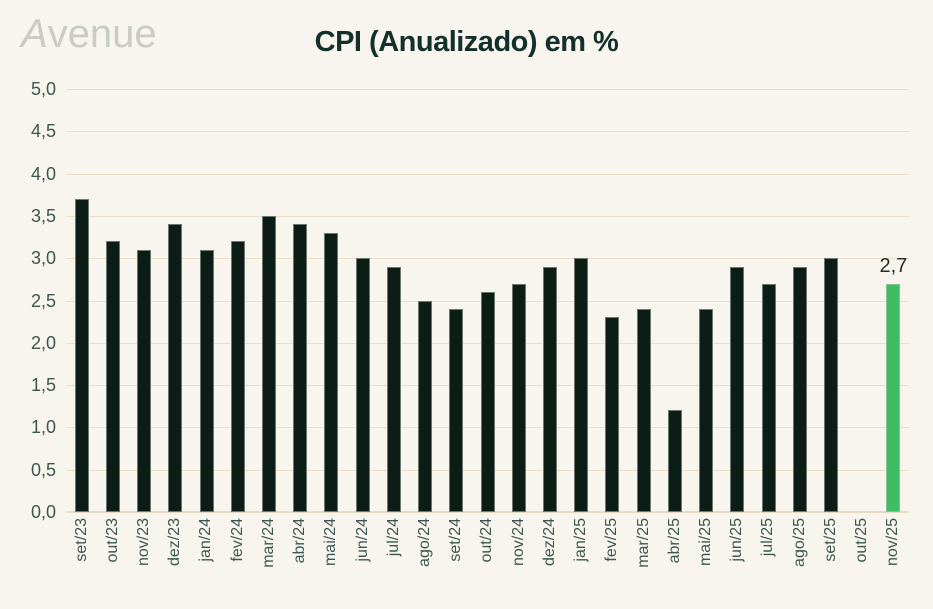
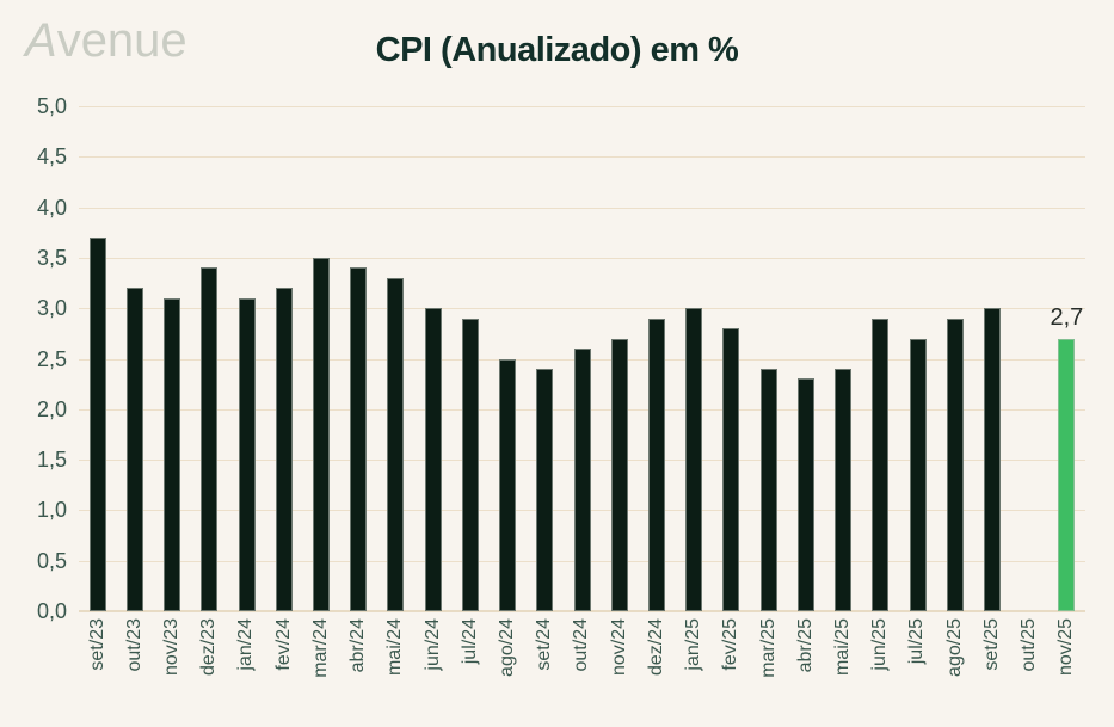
fev/25: 2,3 -> 2,8
abr/25: 1,2 -> 2,3
